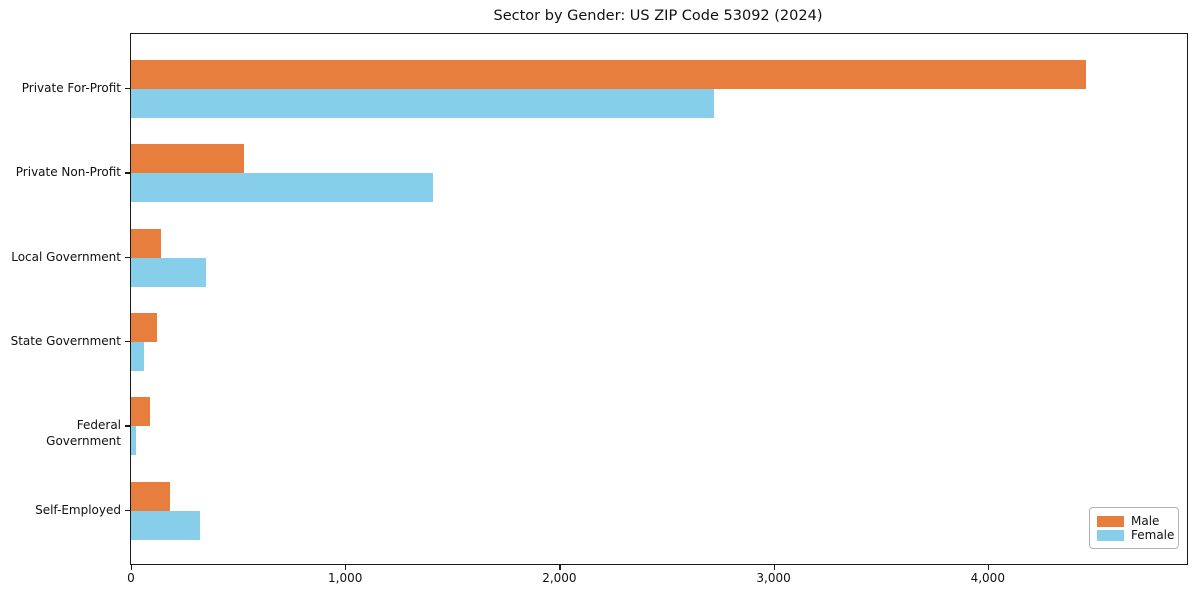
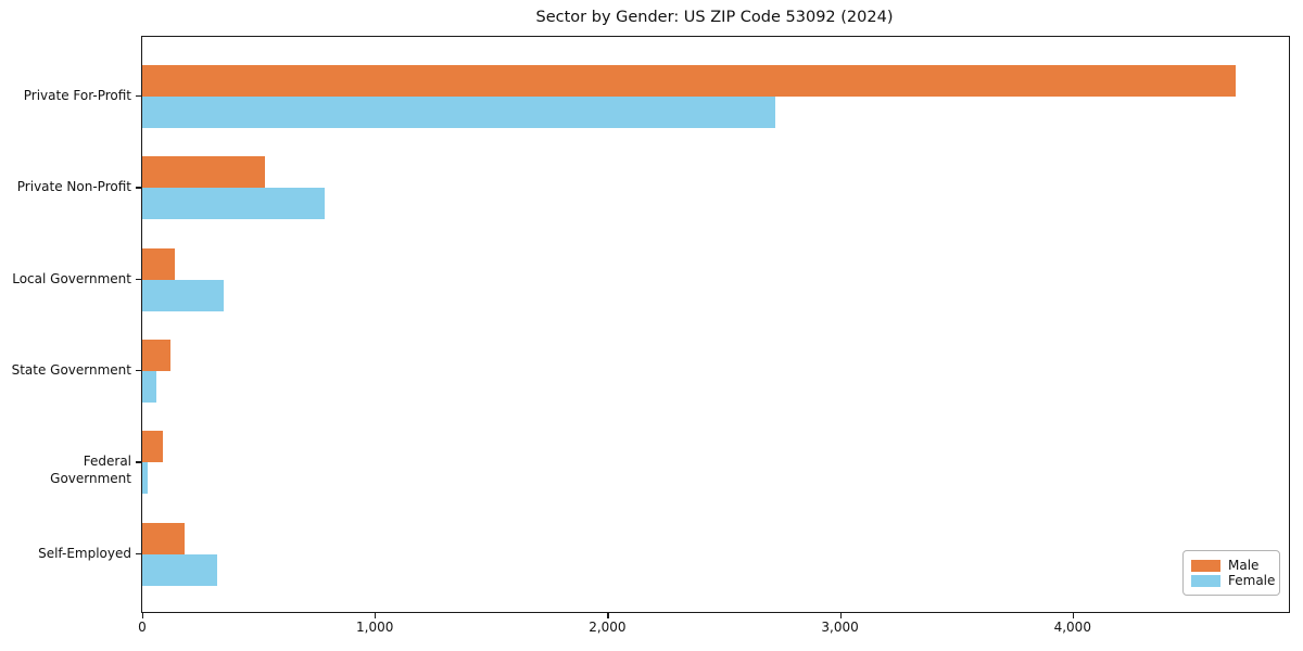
Male/Private For-Profit: 4460 -> 4700
Female/Private Non-Profit: 1410 -> 780
